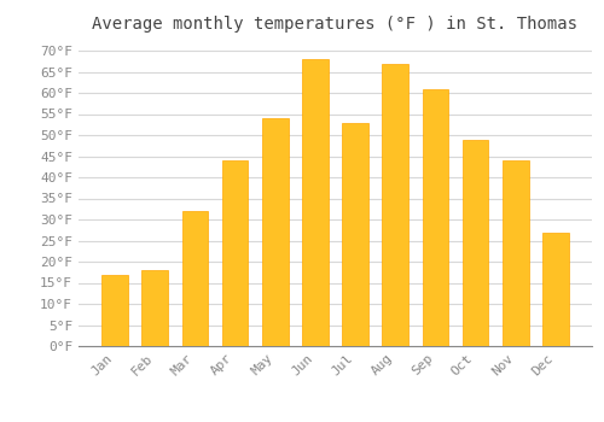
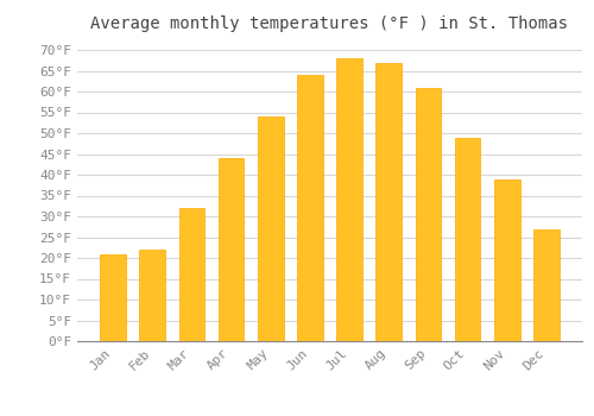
Jan: 17°F -> 21°F
Feb: 18°F -> 22°F
Jun: 68°F -> 64°F
Jul: 53°F -> 68°F
Nov: 44°F -> 39°F
